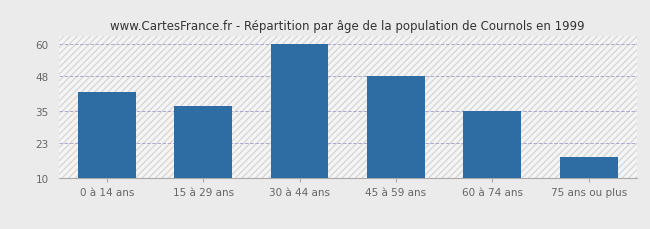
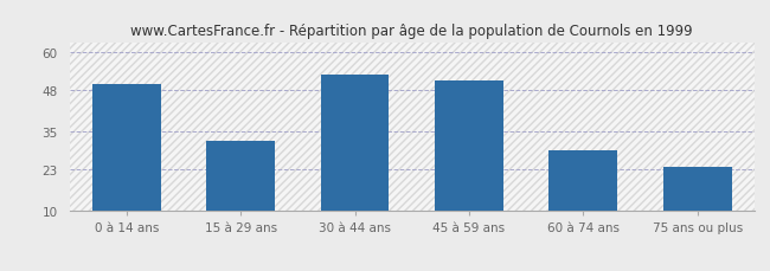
0 à 14 ans: 42 -> 50
15 à 29 ans: 37 -> 32
30 à 44 ans: 60 -> 53
45 à 59 ans: 48 -> 51
60 à 74 ans: 35 -> 29
75 ans ou plus: 18 -> 24
